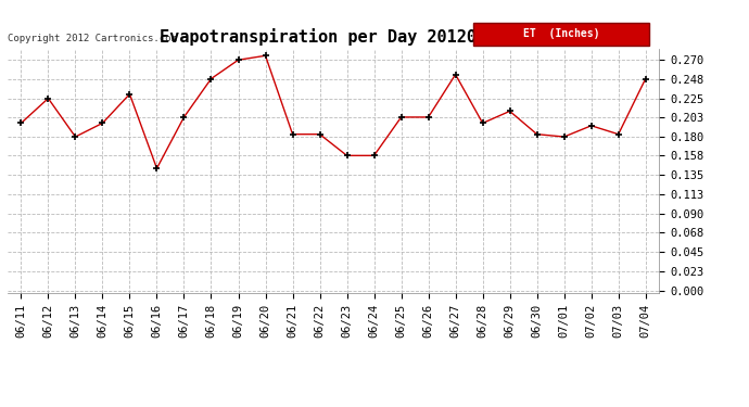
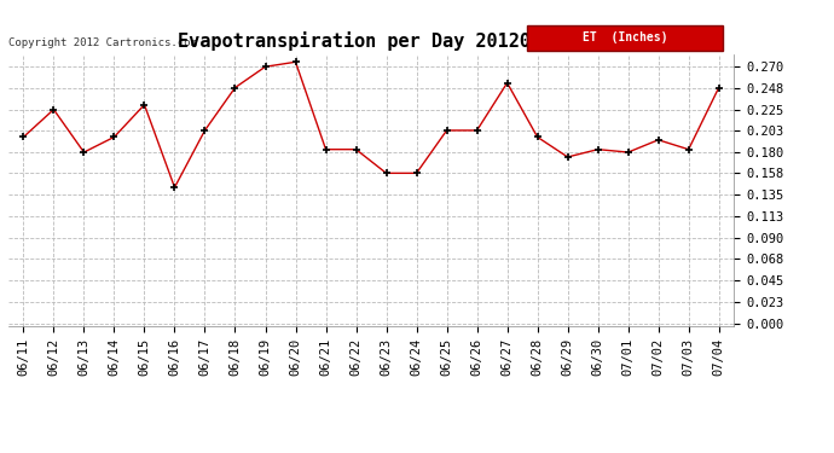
06/29: 0.210 -> 0.175
